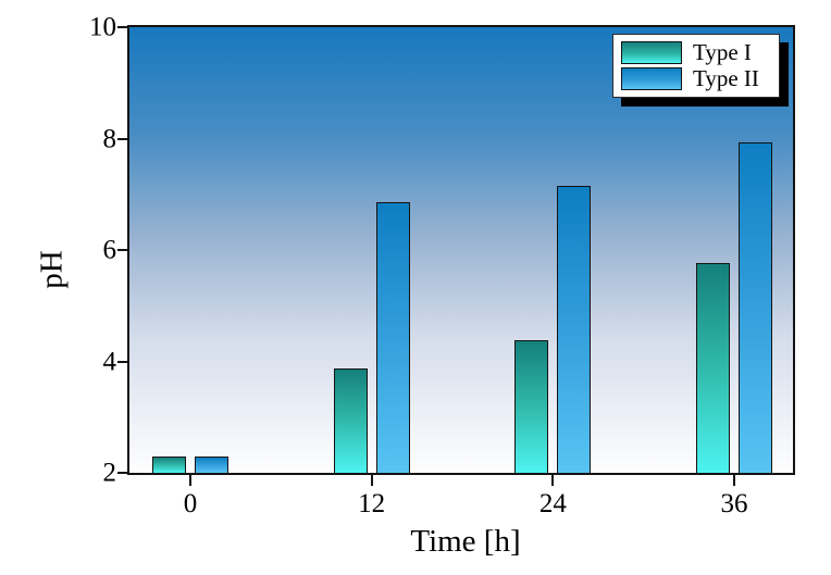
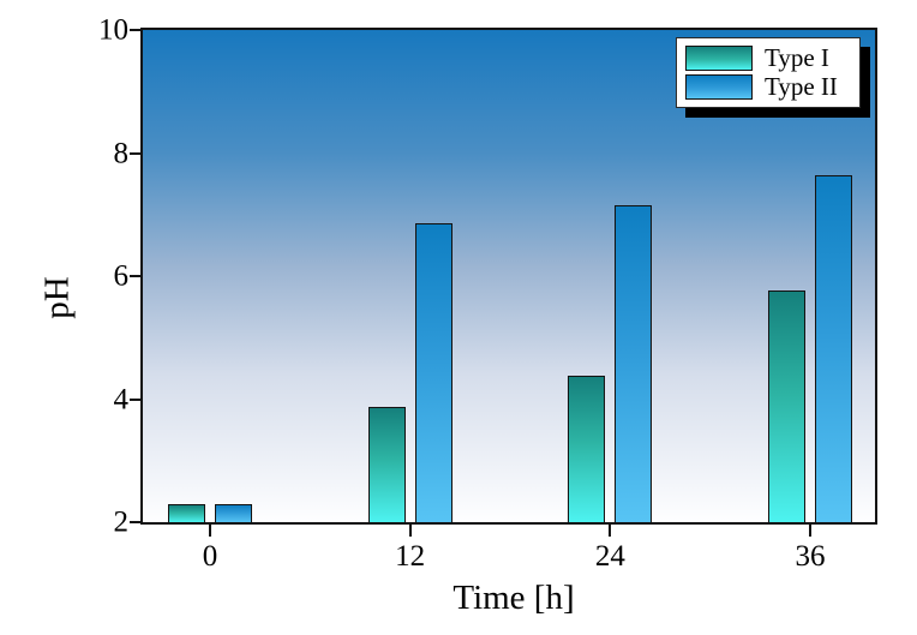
Type II/36: 8.0 -> 7.7
